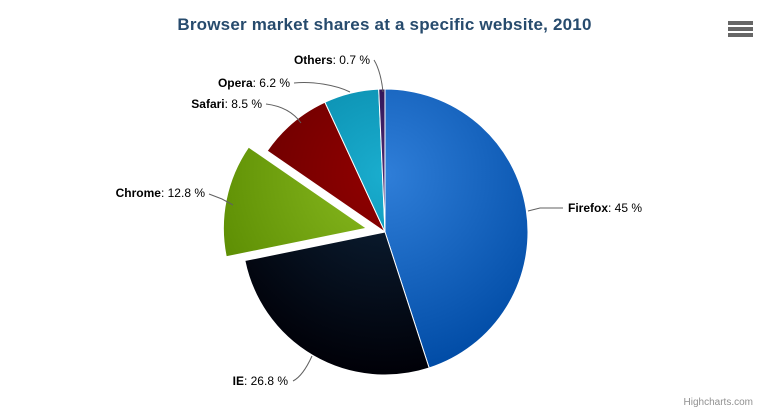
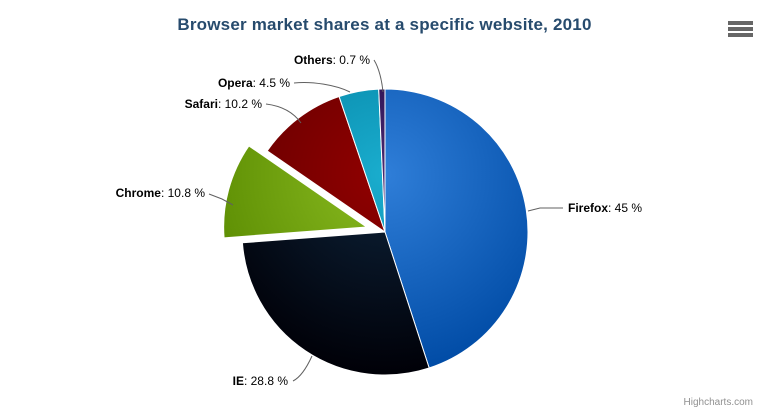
IE: 26.8 -> 28.8
Chrome: 12.8 -> 10.8
Safari: 8.5 -> 10.2
Opera: 6.2 -> 4.5
